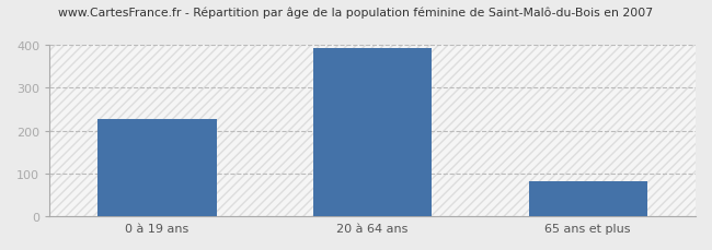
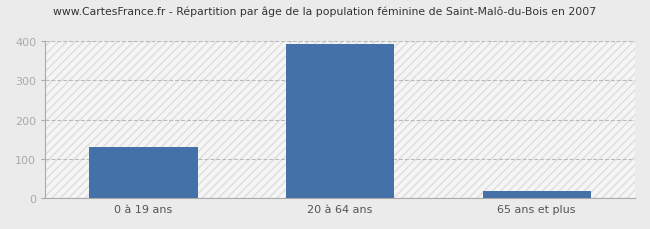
0 à 19 ans: 227 -> 130
65 ans et plus: 82 -> 20
